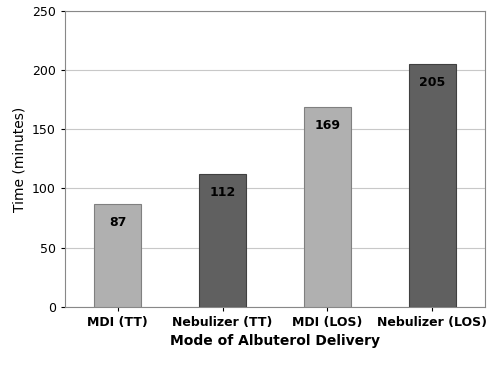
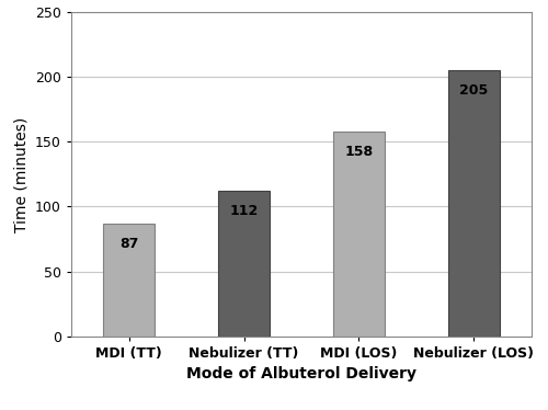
MDI (LOS): 169 -> 158
